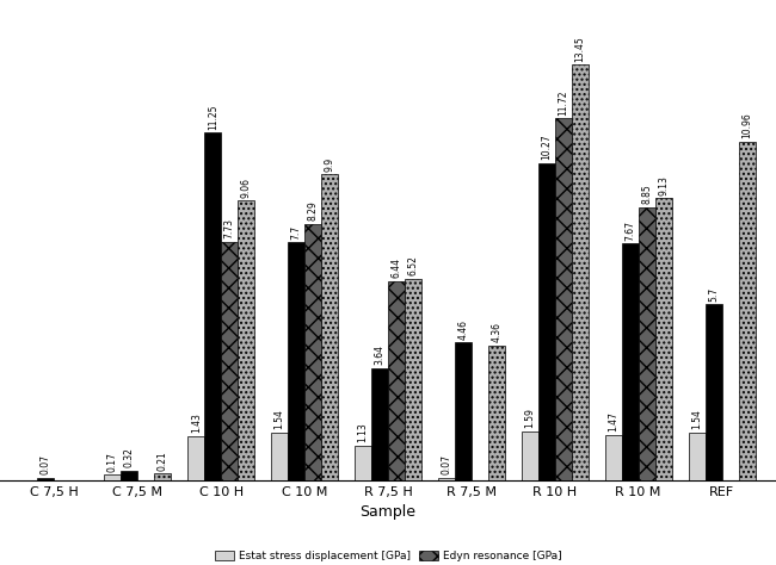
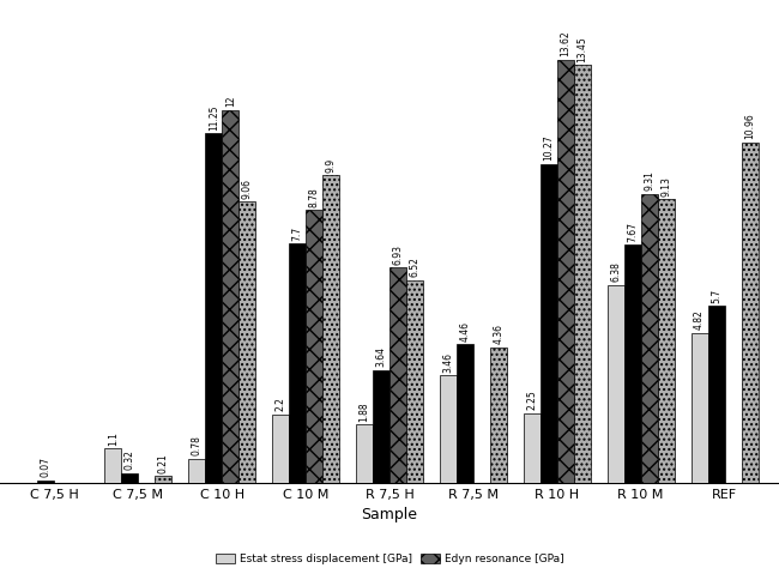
Estat stress displacement [GPa]/C 7,5 M: 0.17 -> 1.1
Estat stress displacement [GPa]/C 10 H: 1.43 -> 0.78
Edyn resonance [GPa]/C 10 H: 7.73 -> 12
Estat stress displacement [GPa]/C 10 M: 1.54 -> 2.2
Edyn resonance [GPa]/C 10 M: 8.29 -> 8.78
Estat stress displacement [GPa]/R 7,5 H: 1.13 -> 1.88
Edyn resonance [GPa]/R 7,5 H: 6.44 -> 6.93
Estat stress displacement [GPa]/R 7,5 M: 0.07 -> 3.46
Estat stress displacement [GPa]/R 10 H: 1.59 -> 2.25
Edyn resonance [GPa]/R 10 H: 11.72 -> 13.62
Estat stress displacement [GPa]/R 10 M: 1.47 -> 6.38
Edyn resonance [GPa]/R 10 M: 8.85 -> 9.31
Estat stress displacement [GPa]/REF: 1.54 -> 4.82
